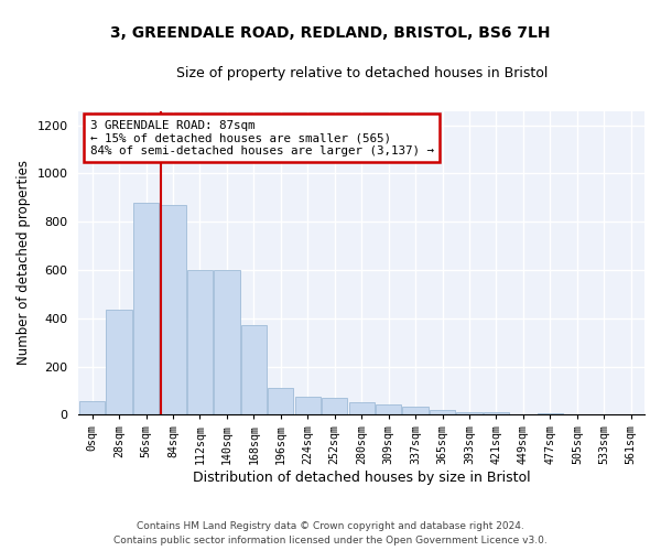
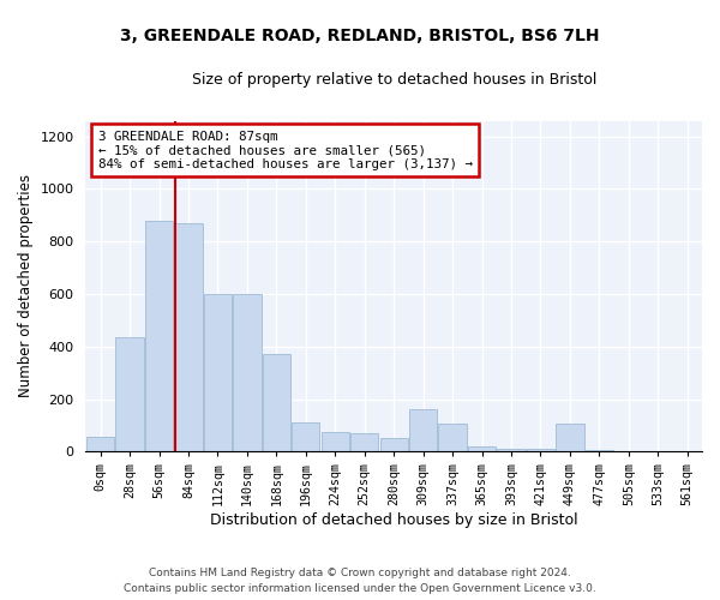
309sqm: 45 -> 160
337sqm: 35 -> 105
449sqm: 2 -> 105
